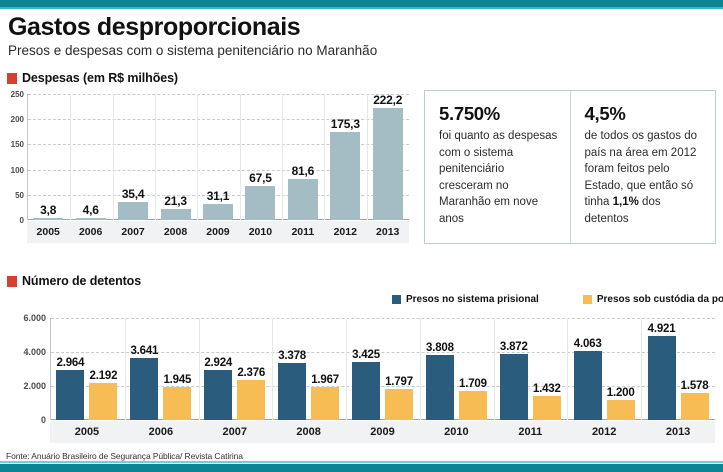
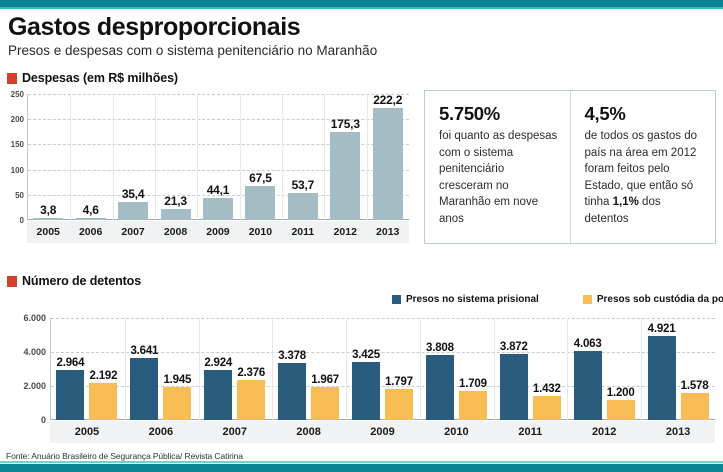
Despesas (em R$ milhões)/2009: 31,1 -> 44,1
Despesas (em R$ milhões)/2011: 81,6 -> 53,7
